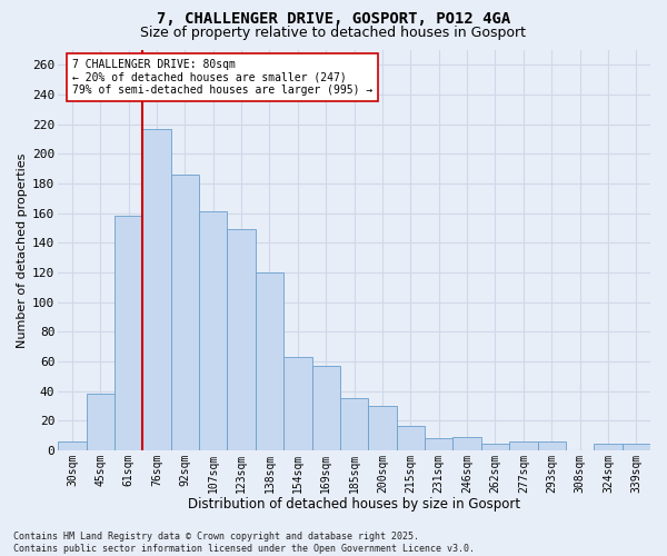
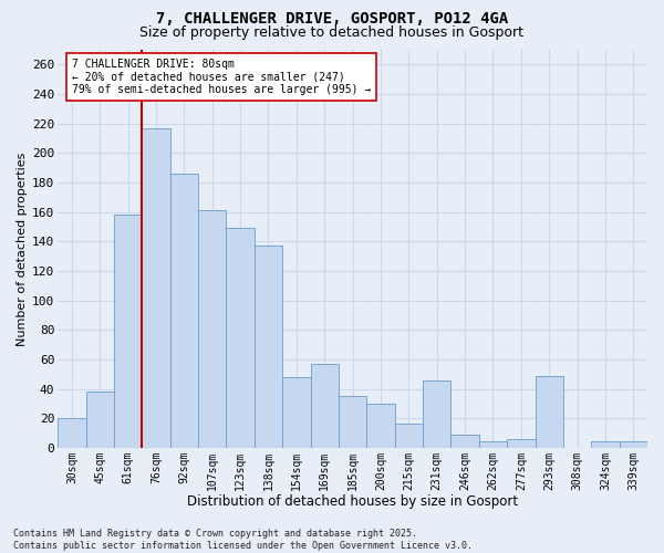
30sqm: 6 -> 20
138sqm: 120 -> 137
154sqm: 63 -> 48
231sqm: 8 -> 46
293sqm: 6 -> 49
